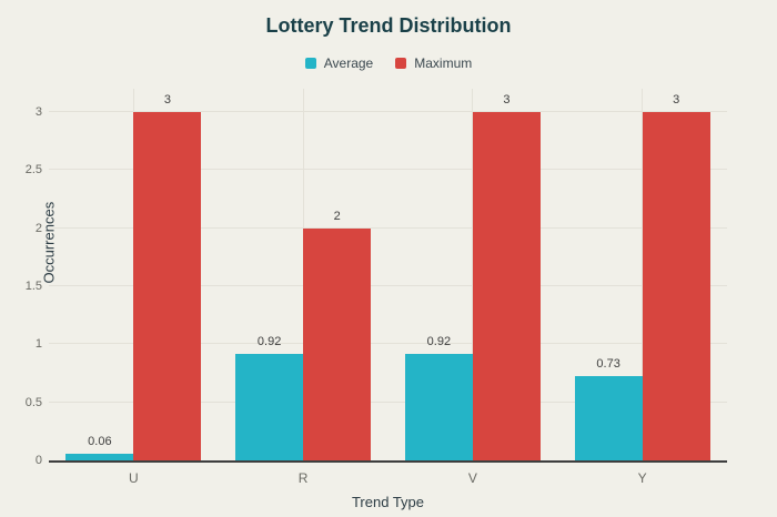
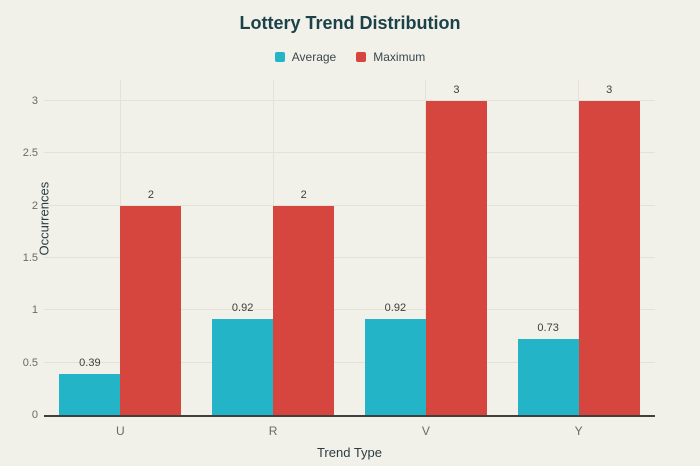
Average/U: 0.06 -> 0.39
Maximum/U: 3 -> 2
